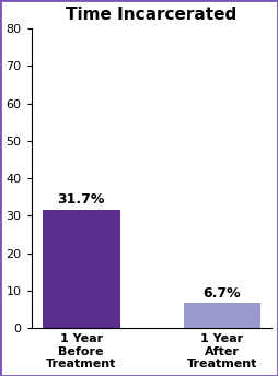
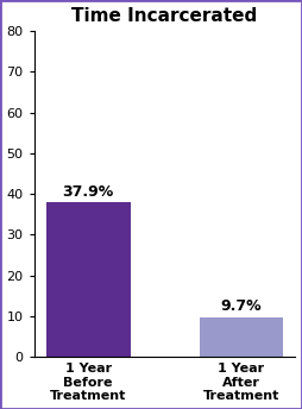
1 Year Before Treatment: 31.7% -> 37.9%
1 Year After Treatment: 6.7% -> 9.7%
